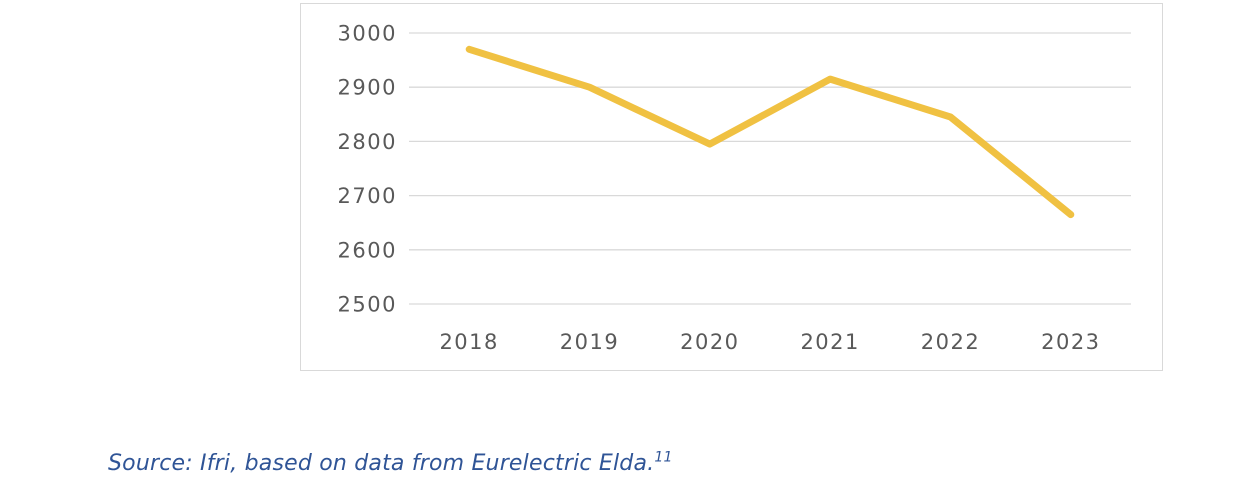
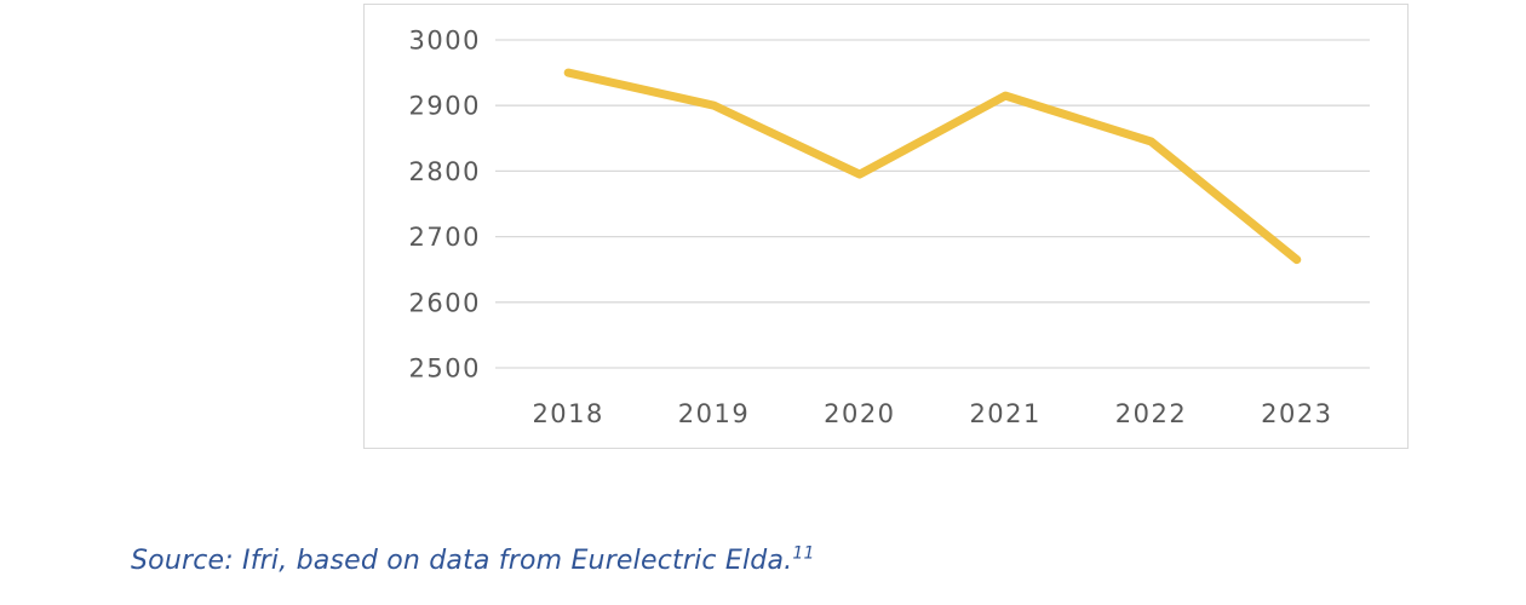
2018: 2970 -> 2950
